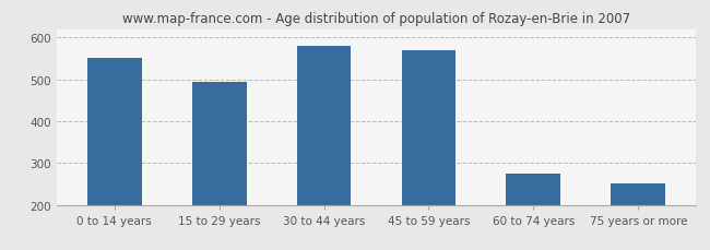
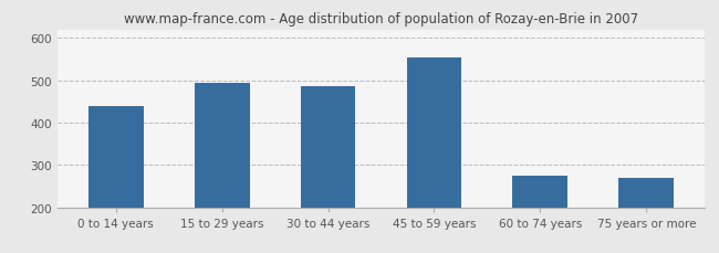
0 to 14 years: 550 -> 440
30 to 44 years: 580 -> 485
45 to 59 years: 570 -> 555
75 years or more: 250 -> 270
